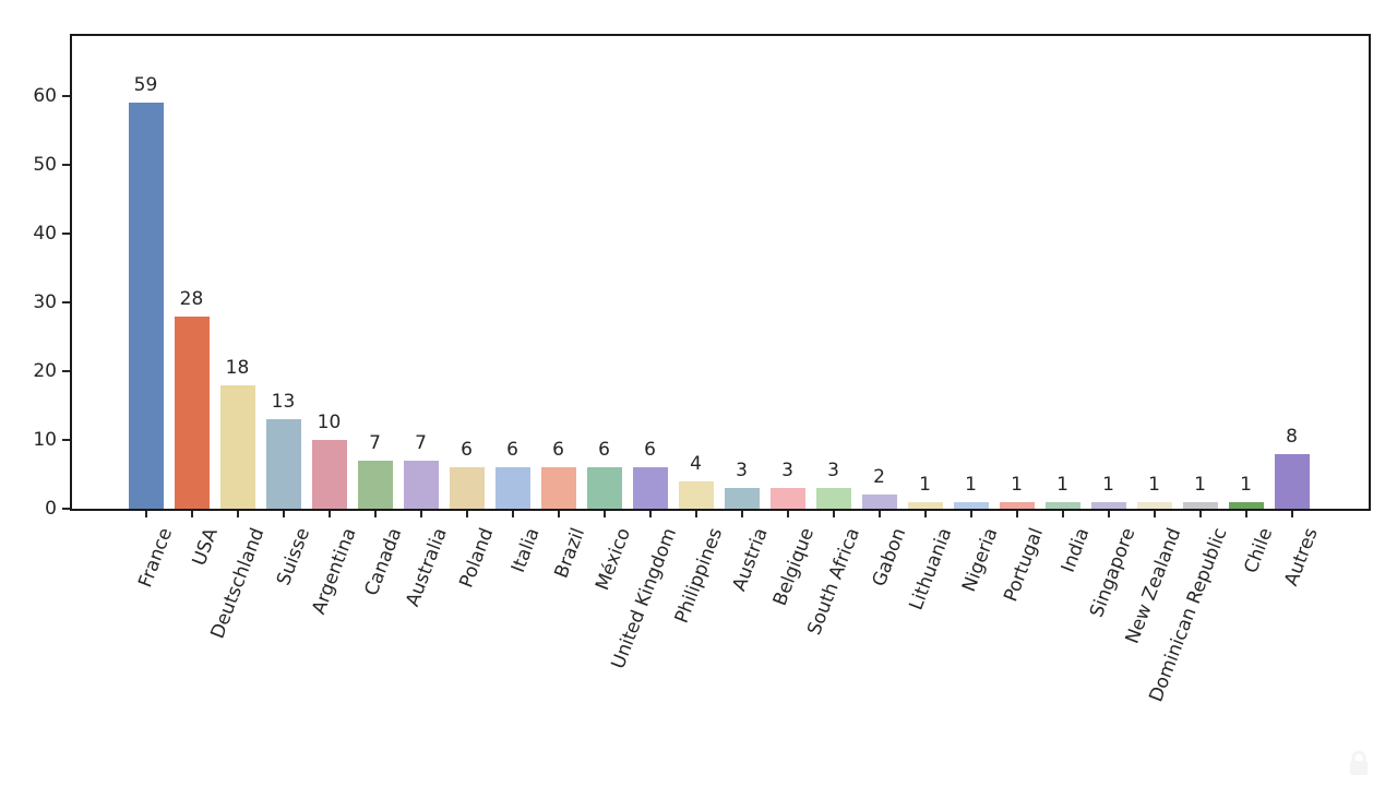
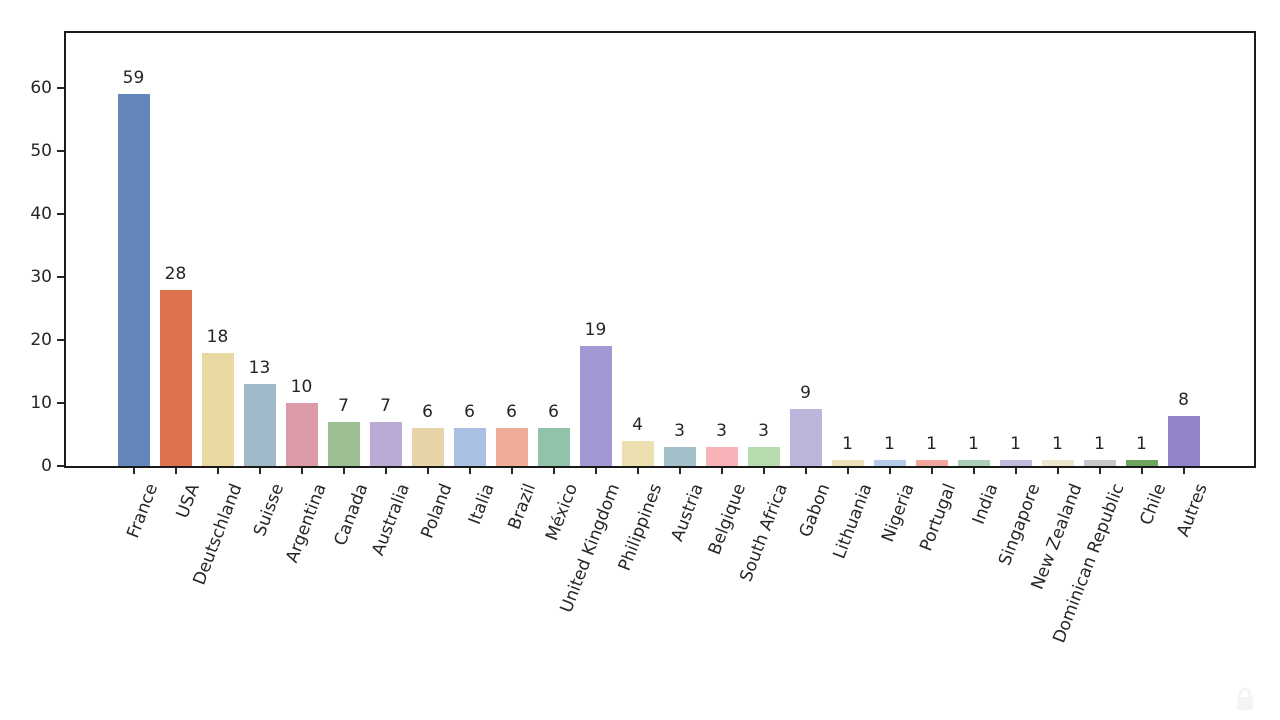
United Kingdom: 6 -> 19
Gabon: 2 -> 9
